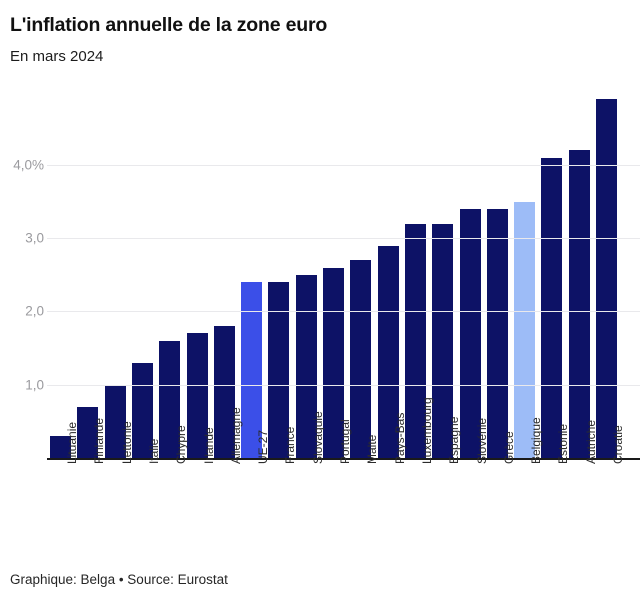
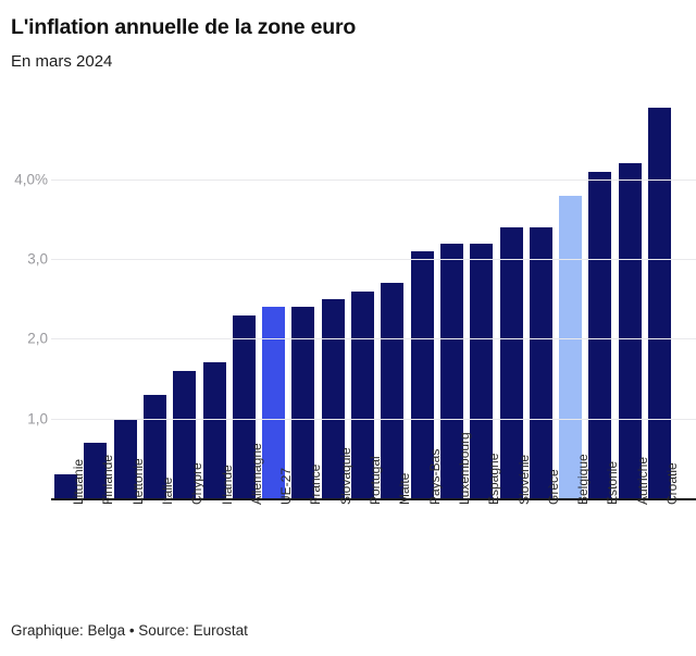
Allemagne: 1,8% -> 2,3%
Pays-Bas: 2,9% -> 3,1%
Belgique: 3,5% -> 3,8%
